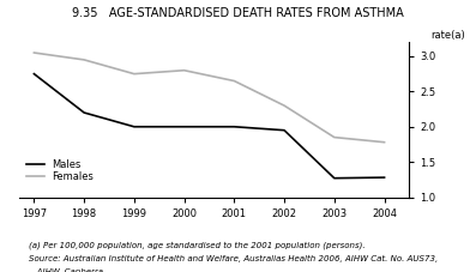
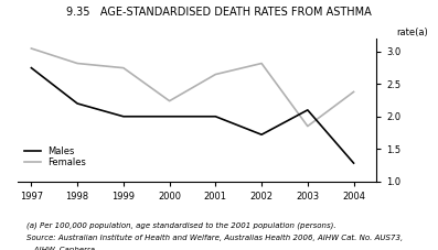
Females/1998: 2.95 -> 2.82
Females/2000: 2.80 -> 2.24
Males/2002: 1.95 -> 1.72
Females/2002: 2.30 -> 2.82
Males/2003: 1.27 -> 2.10
Females/2004: 1.78 -> 2.38
